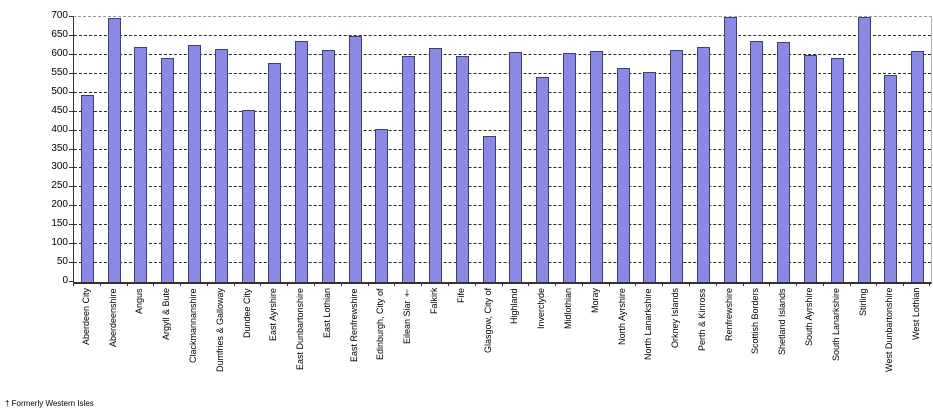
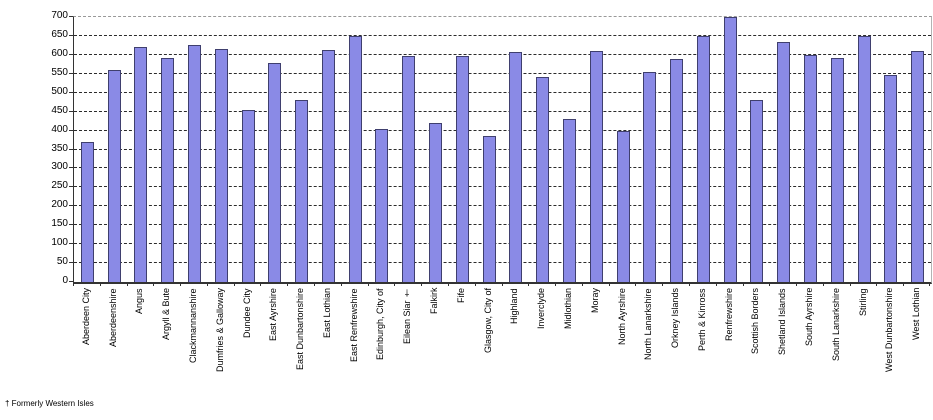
Aberdeen City: 490 -> 370
Aberdeenshire: 700 -> 560
East Dunbartonshire: 640 -> 480
Falkirk: 620 -> 420
Midlothian: 600 -> 430
North Ayrshire: 560 -> 400
Orkney Islands: 610 -> 590
Perth & Kinross: 620 -> 650
Scottish Borders: 640 -> 480
Stirling: 700 -> 650
